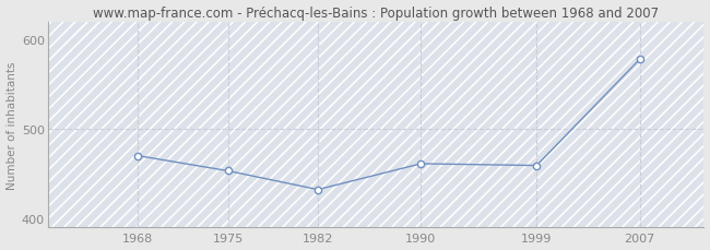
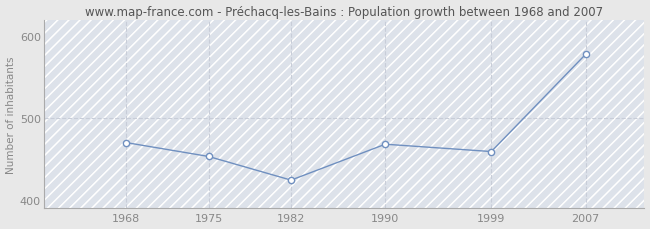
1982: 432 -> 424
1990: 461 -> 468
